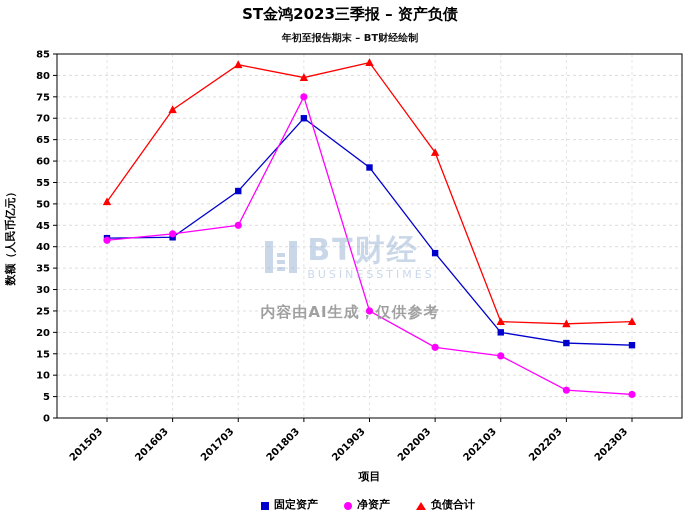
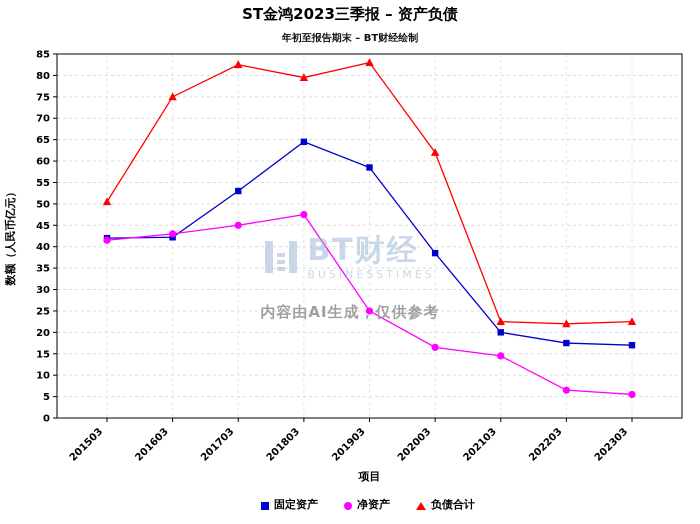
负债合计/201603: 72 -> 75
固定资产/201803: 70 -> 64
净资产/201803: 75 -> 48
